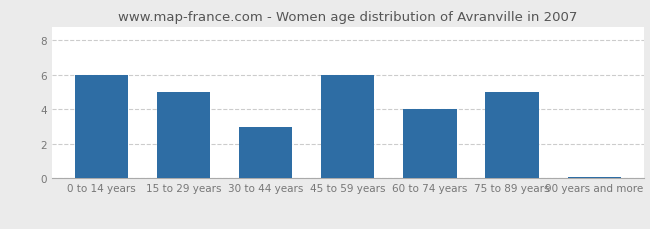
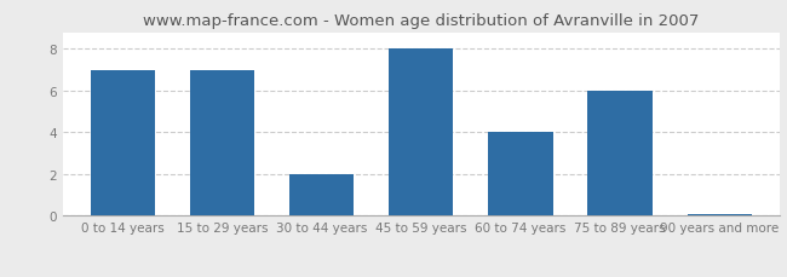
0 to 14 years: 6.0 -> 7.0
15 to 29 years: 5.0 -> 7.0
30 to 44 years: 3.0 -> 2.0
45 to 59 years: 6.0 -> 8.0
75 to 89 years: 5.0 -> 6.0
